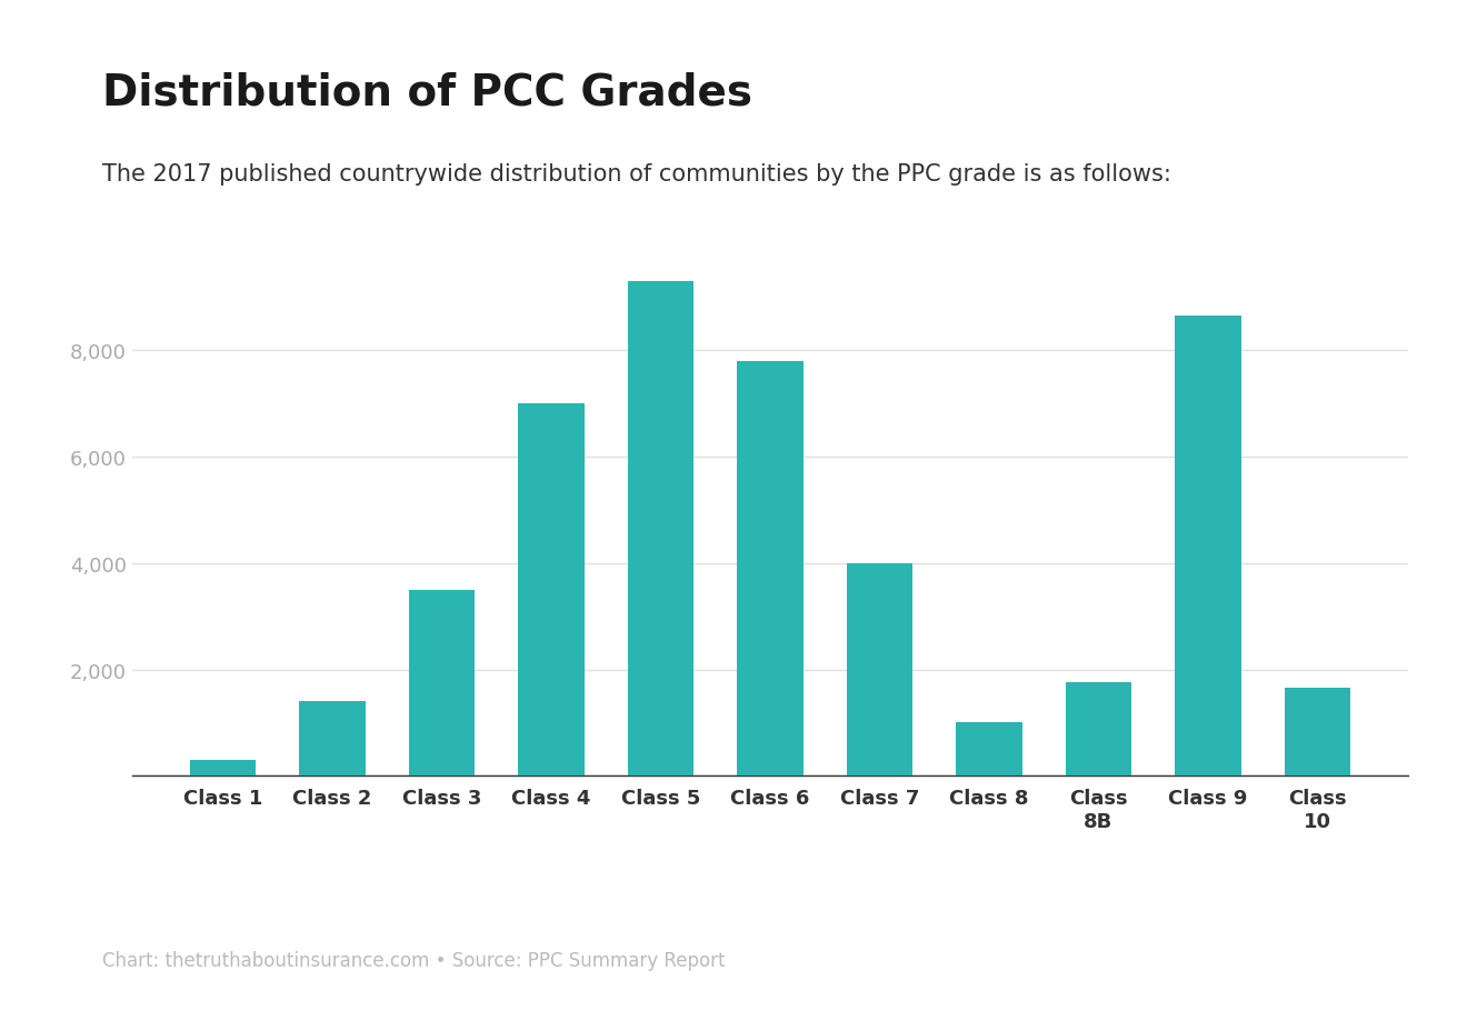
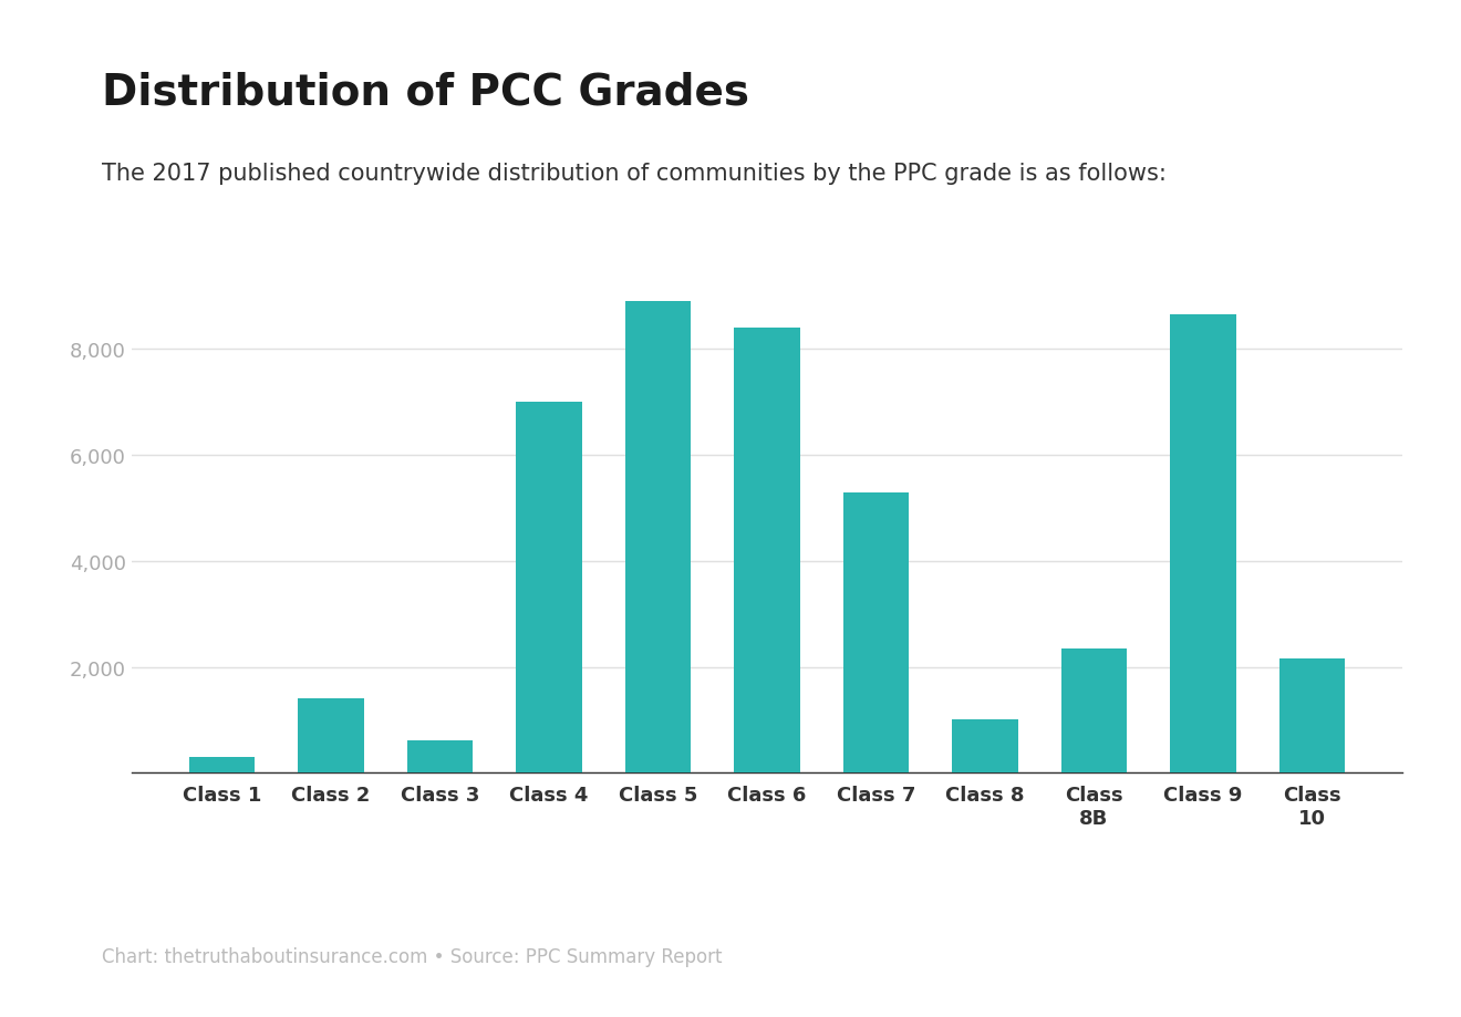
Class 3: 3,500 -> 600
Class 5: 9,300 -> 8,900
Class 6: 7,800 -> 8,400
Class 7: 4,000 -> 5,300
Class 8B: 1,750 -> 2,350
Class 10: 1,650 -> 2,150
